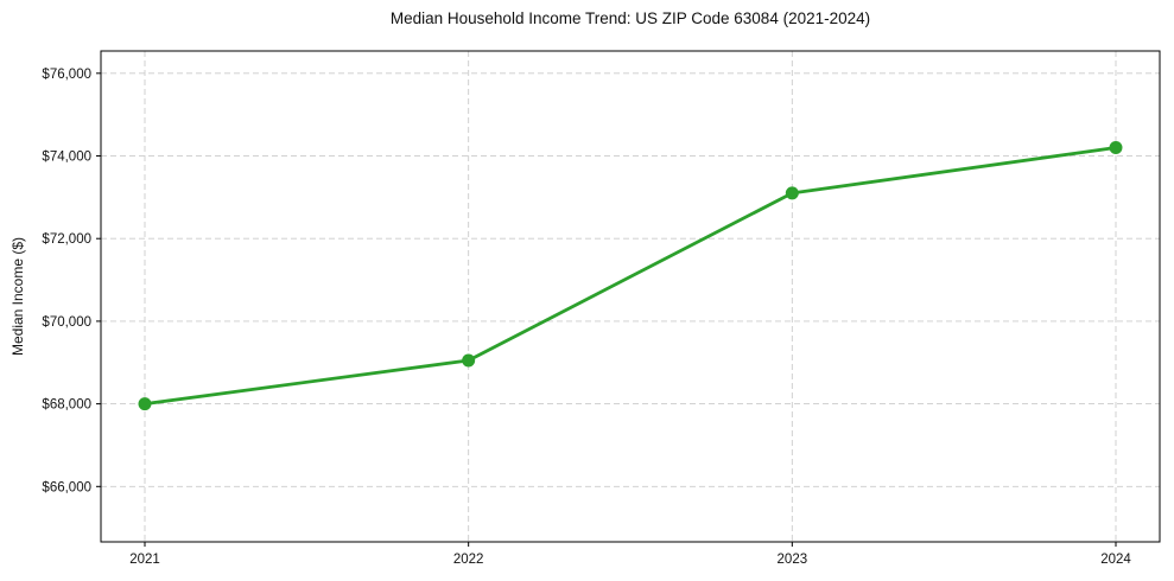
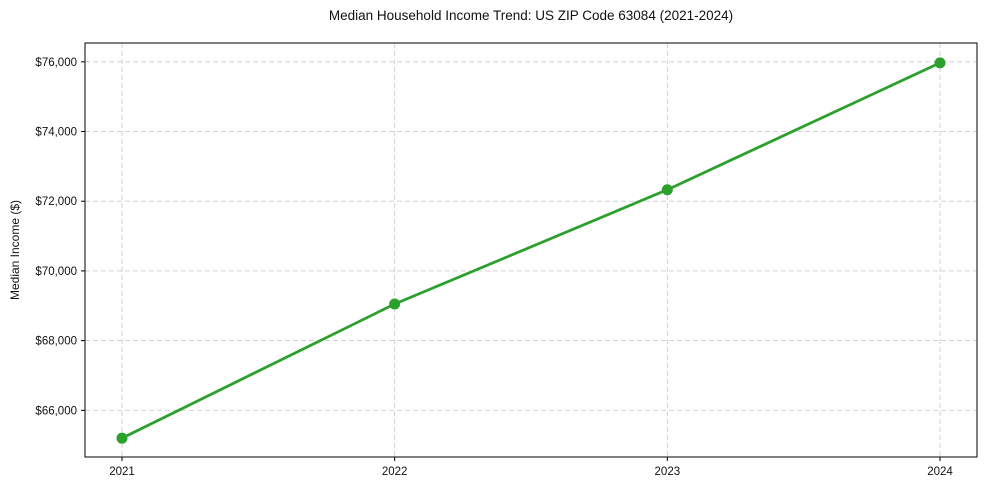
2021: $68000 -> $65200
2023: $73100 -> $72300
2024: $74200 -> $76000
